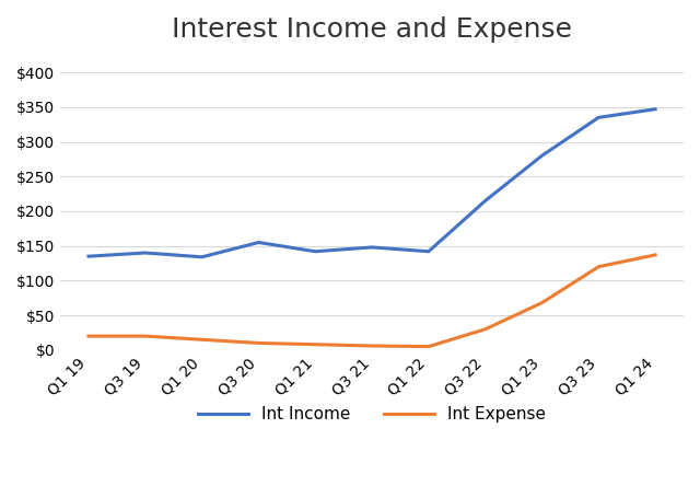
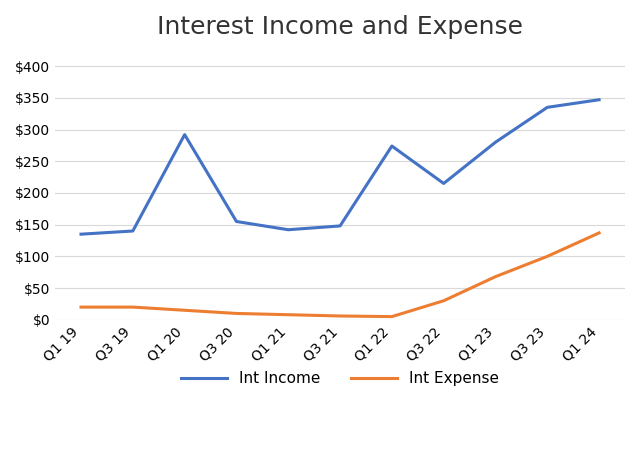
Int Income/Q1 20: $134 -> $292
Int Income/Q1 22: $142 -> $274
Int Expense/Q3 23: $120 -> $100
